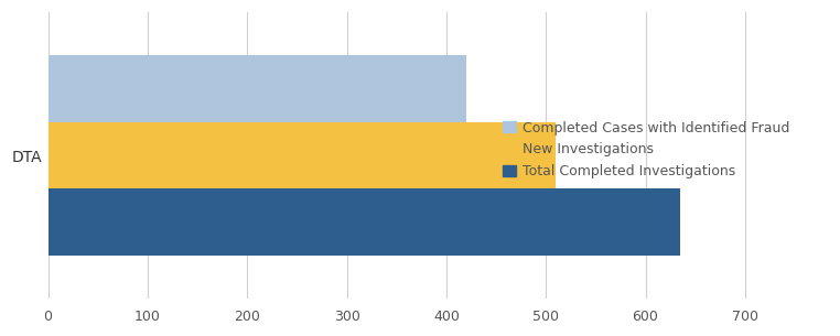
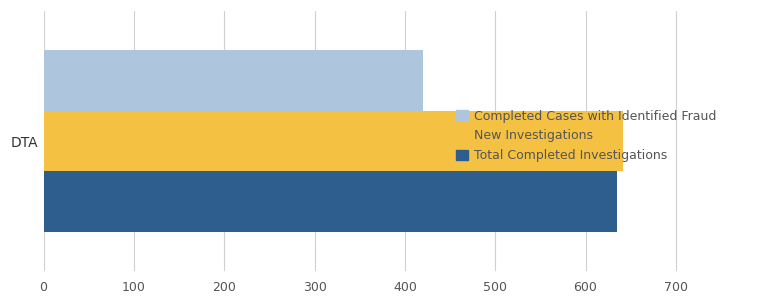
DTA: 510 -> 642
